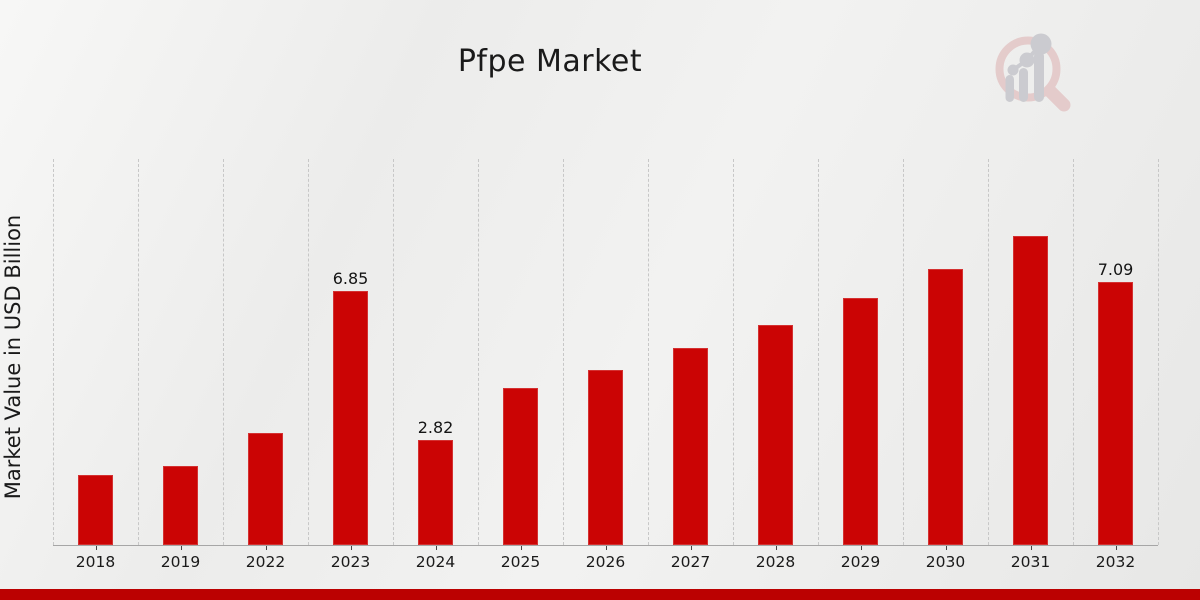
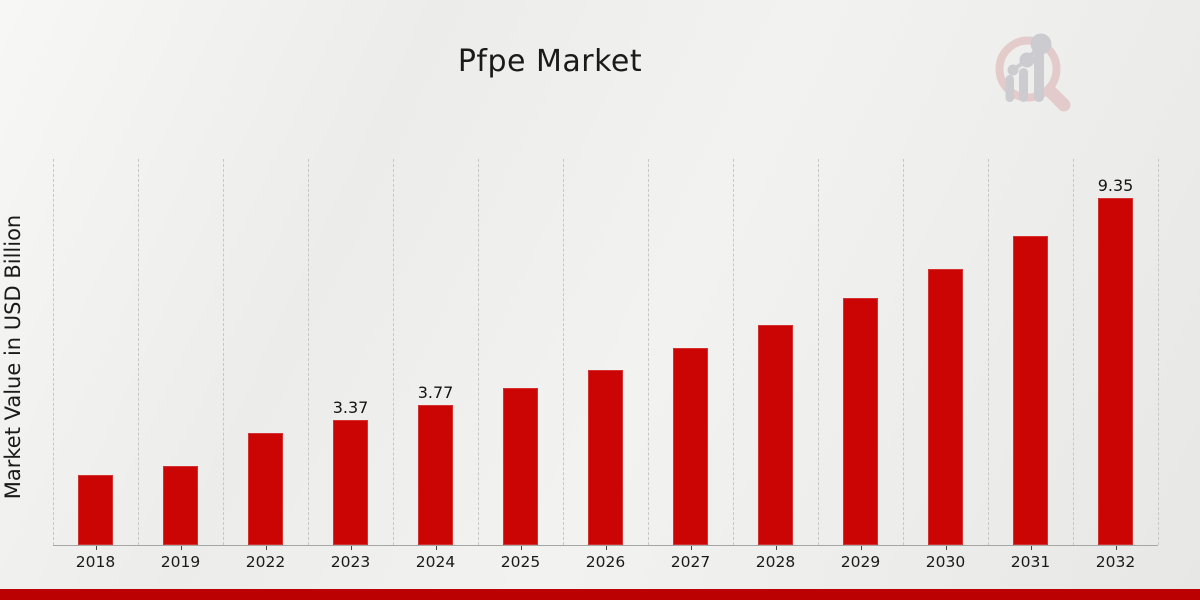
2023: 6.85 -> 3.37
2024: 2.82 -> 3.77
2032: 7.09 -> 9.35
